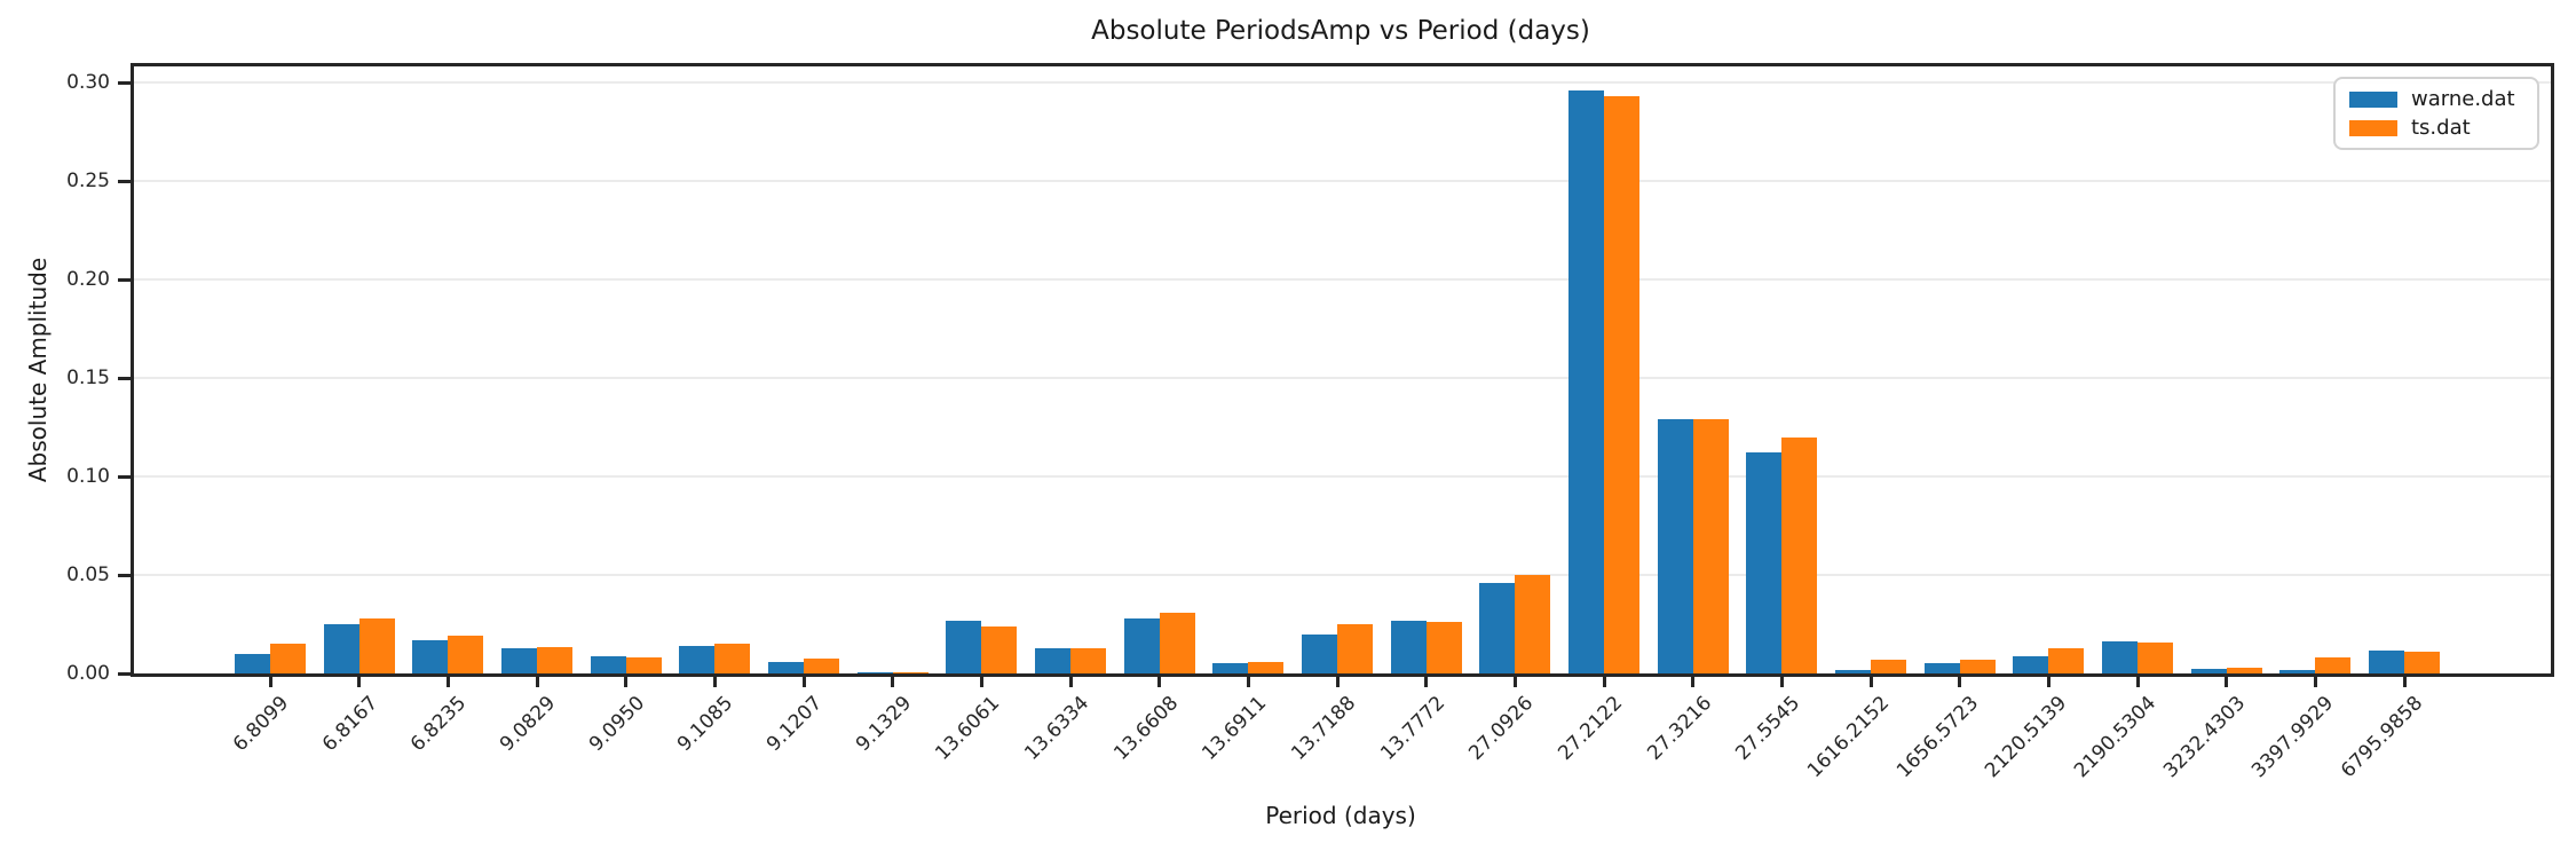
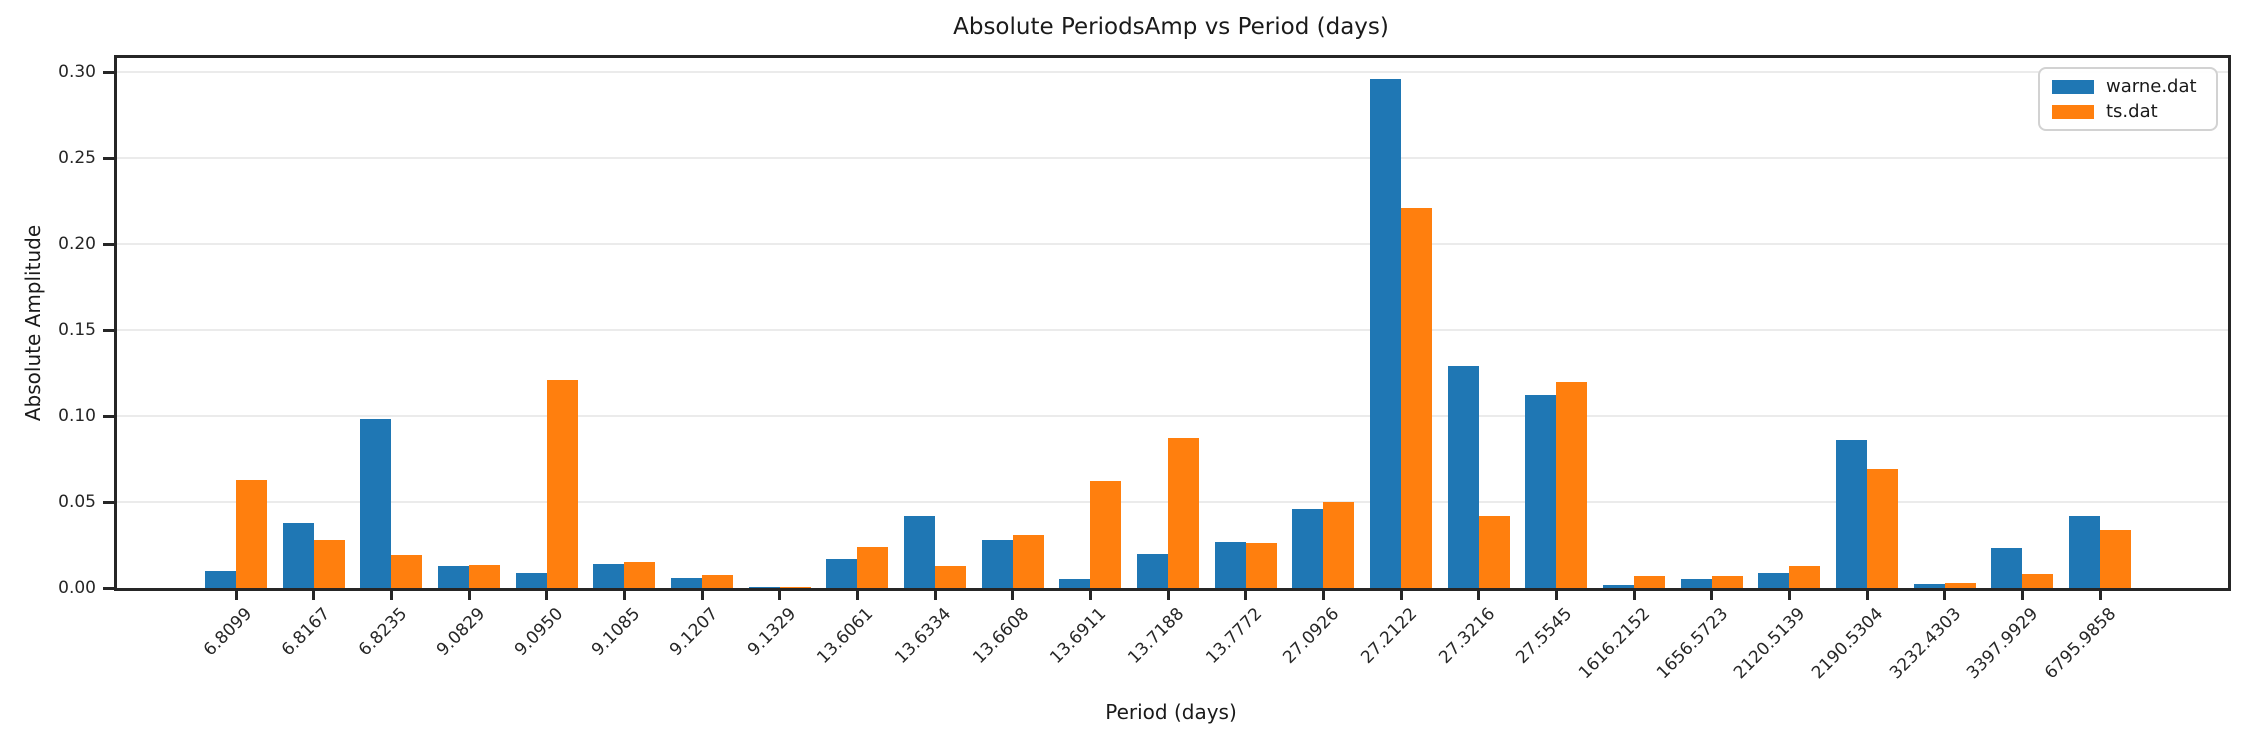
ts.dat/6.8099: 0.015 -> 0.063
warne.dat/6.8167: 0.025 -> 0.038
warne.dat/6.8235: 0.017 -> 0.098
ts.dat/9.0950: 0.008 -> 0.121
warne.dat/13.6061: 0.027 -> 0.017
warne.dat/13.6334: 0.013 -> 0.042
ts.dat/13.6911: 0.006 -> 0.062
ts.dat/13.7188: 0.025 -> 0.087
ts.dat/27.2122: 0.293 -> 0.221
ts.dat/27.3216: 0.129 -> 0.042
warne.dat/2190.5304: 0.016 -> 0.086
ts.dat/2190.5304: 0.016 -> 0.069
warne.dat/3397.9929: 0.002 -> 0.023
warne.dat/6795.9858: 0.011 -> 0.042
ts.dat/6795.9858: 0.011 -> 0.034
